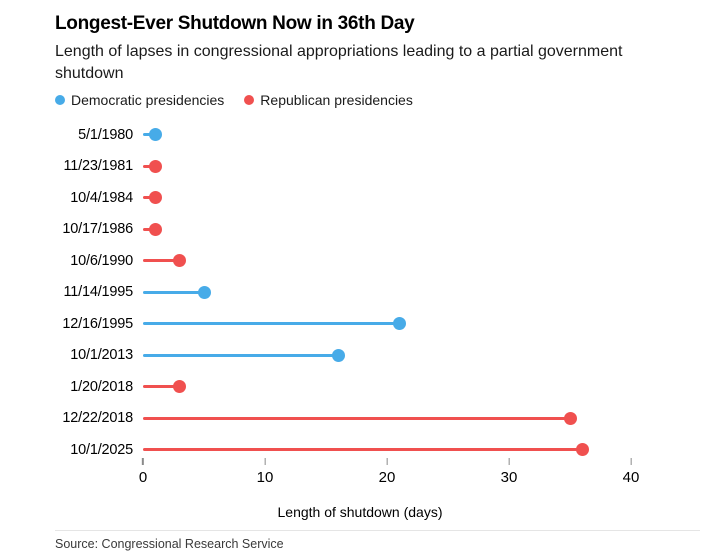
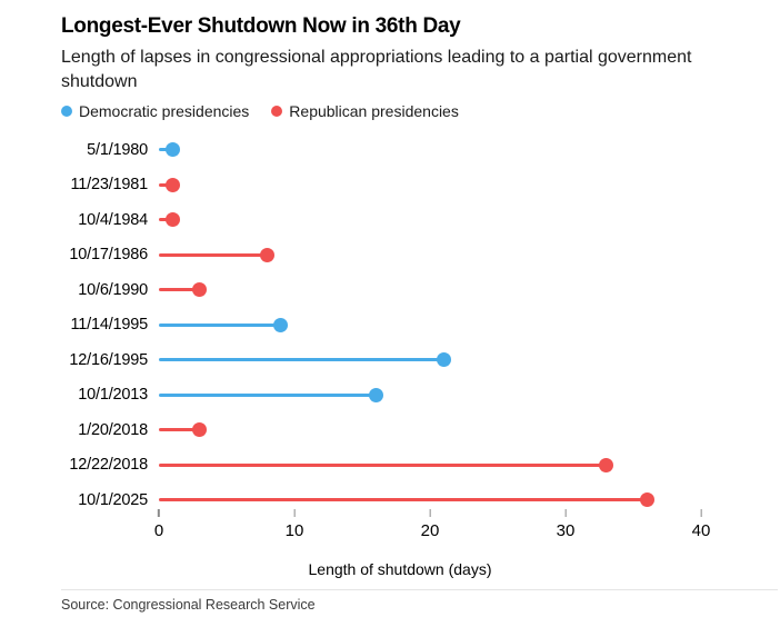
10/17/1986: 1 -> 8
11/14/1995: 5 -> 9
12/22/2018: 35 -> 33
